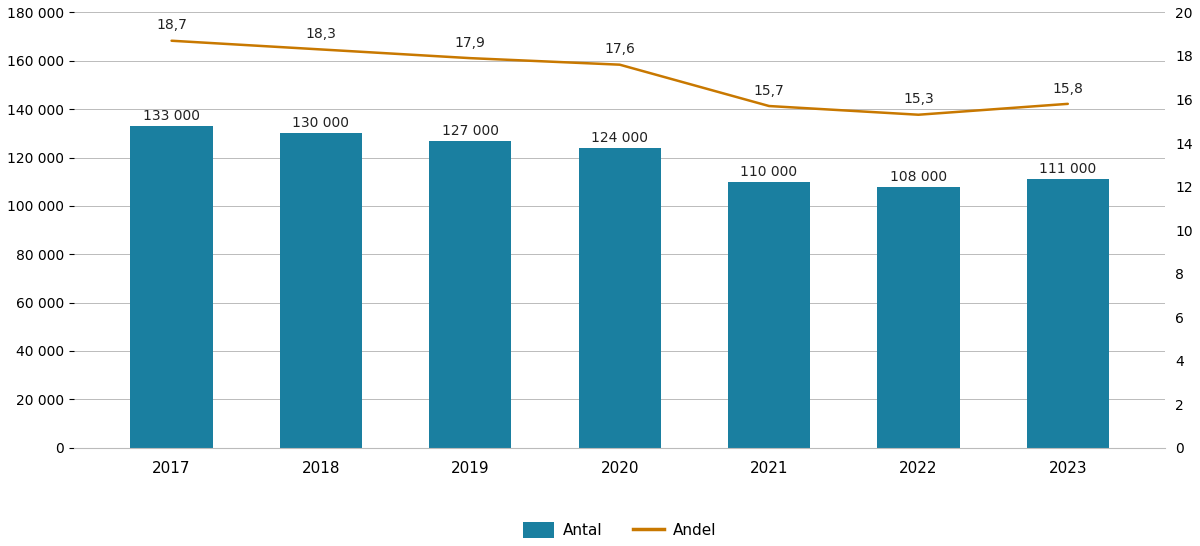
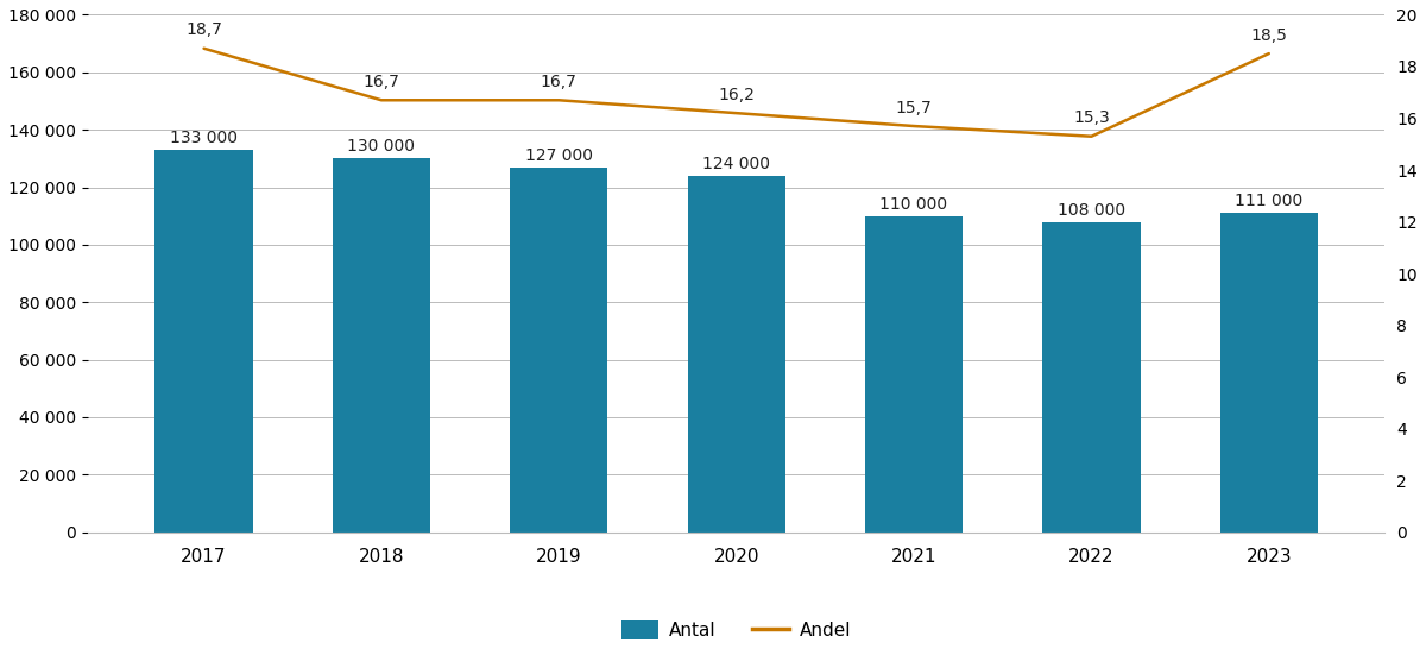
Andel/2018: 18,3 -> 16,7
Andel/2019: 17,9 -> 16,7
Andel/2020: 17,6 -> 16,2
Andel/2023: 15,8 -> 18,5
